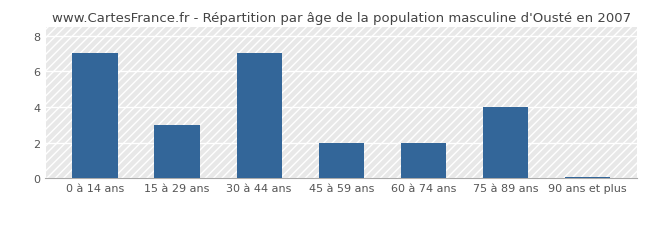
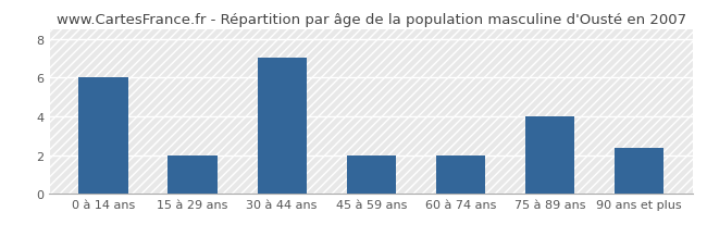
0 à 14 ans: 7.0 -> 6.0
15 à 29 ans: 3.0 -> 2.0
90 ans et plus: 0.1 -> 2.4
